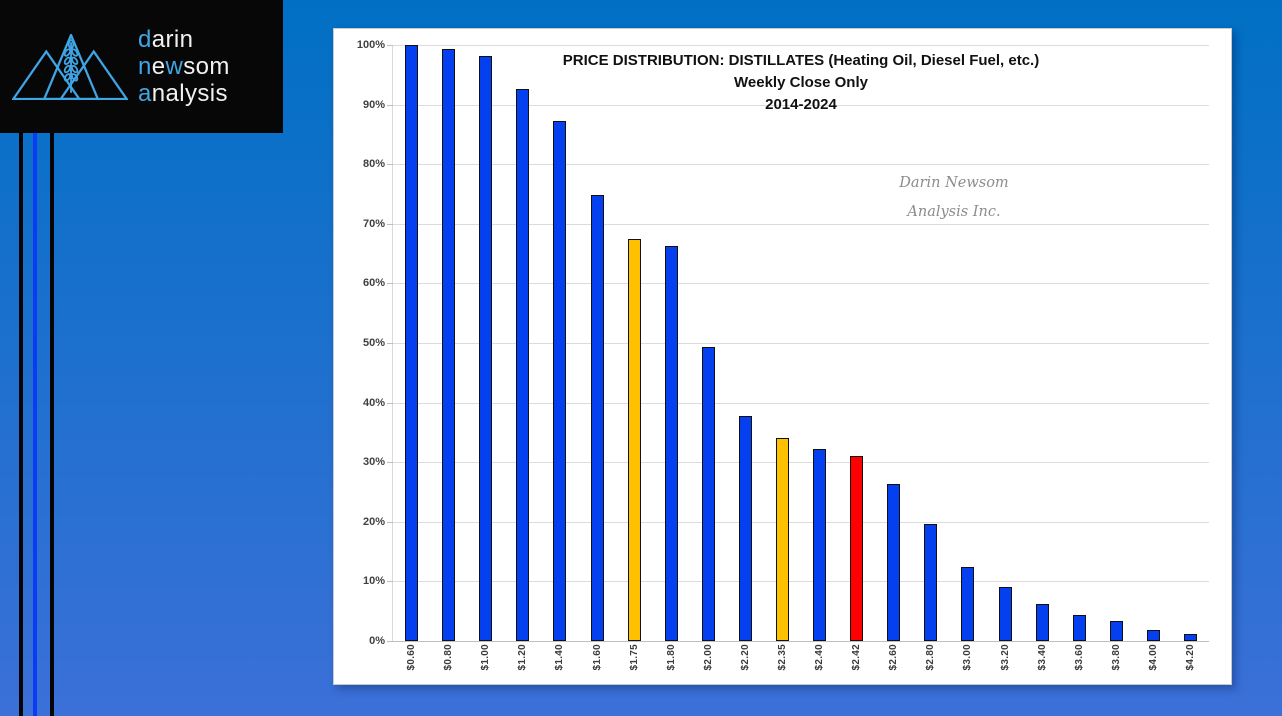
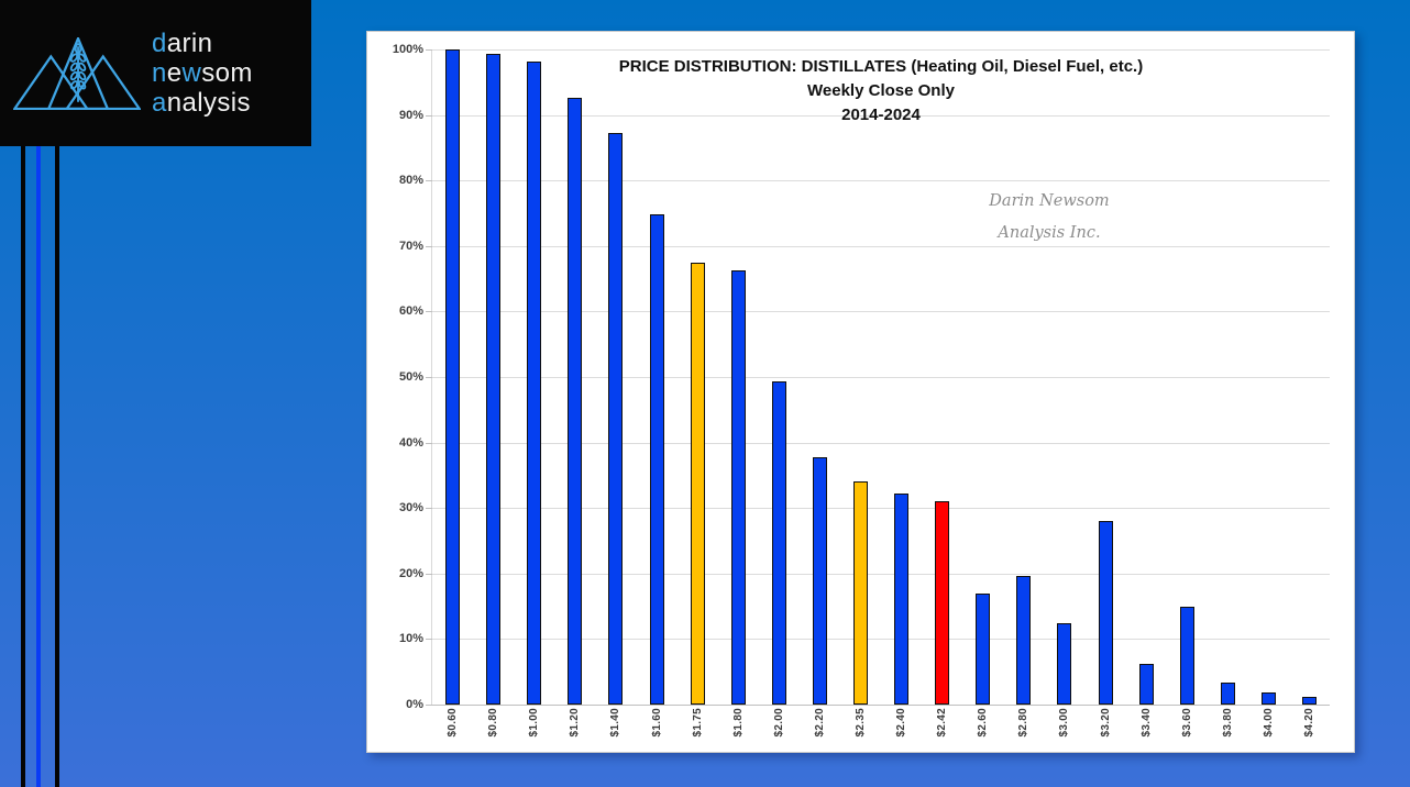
$2.60: 26% -> 17%
$3.20: 9% -> 28%
$3.60: 4% -> 15%
